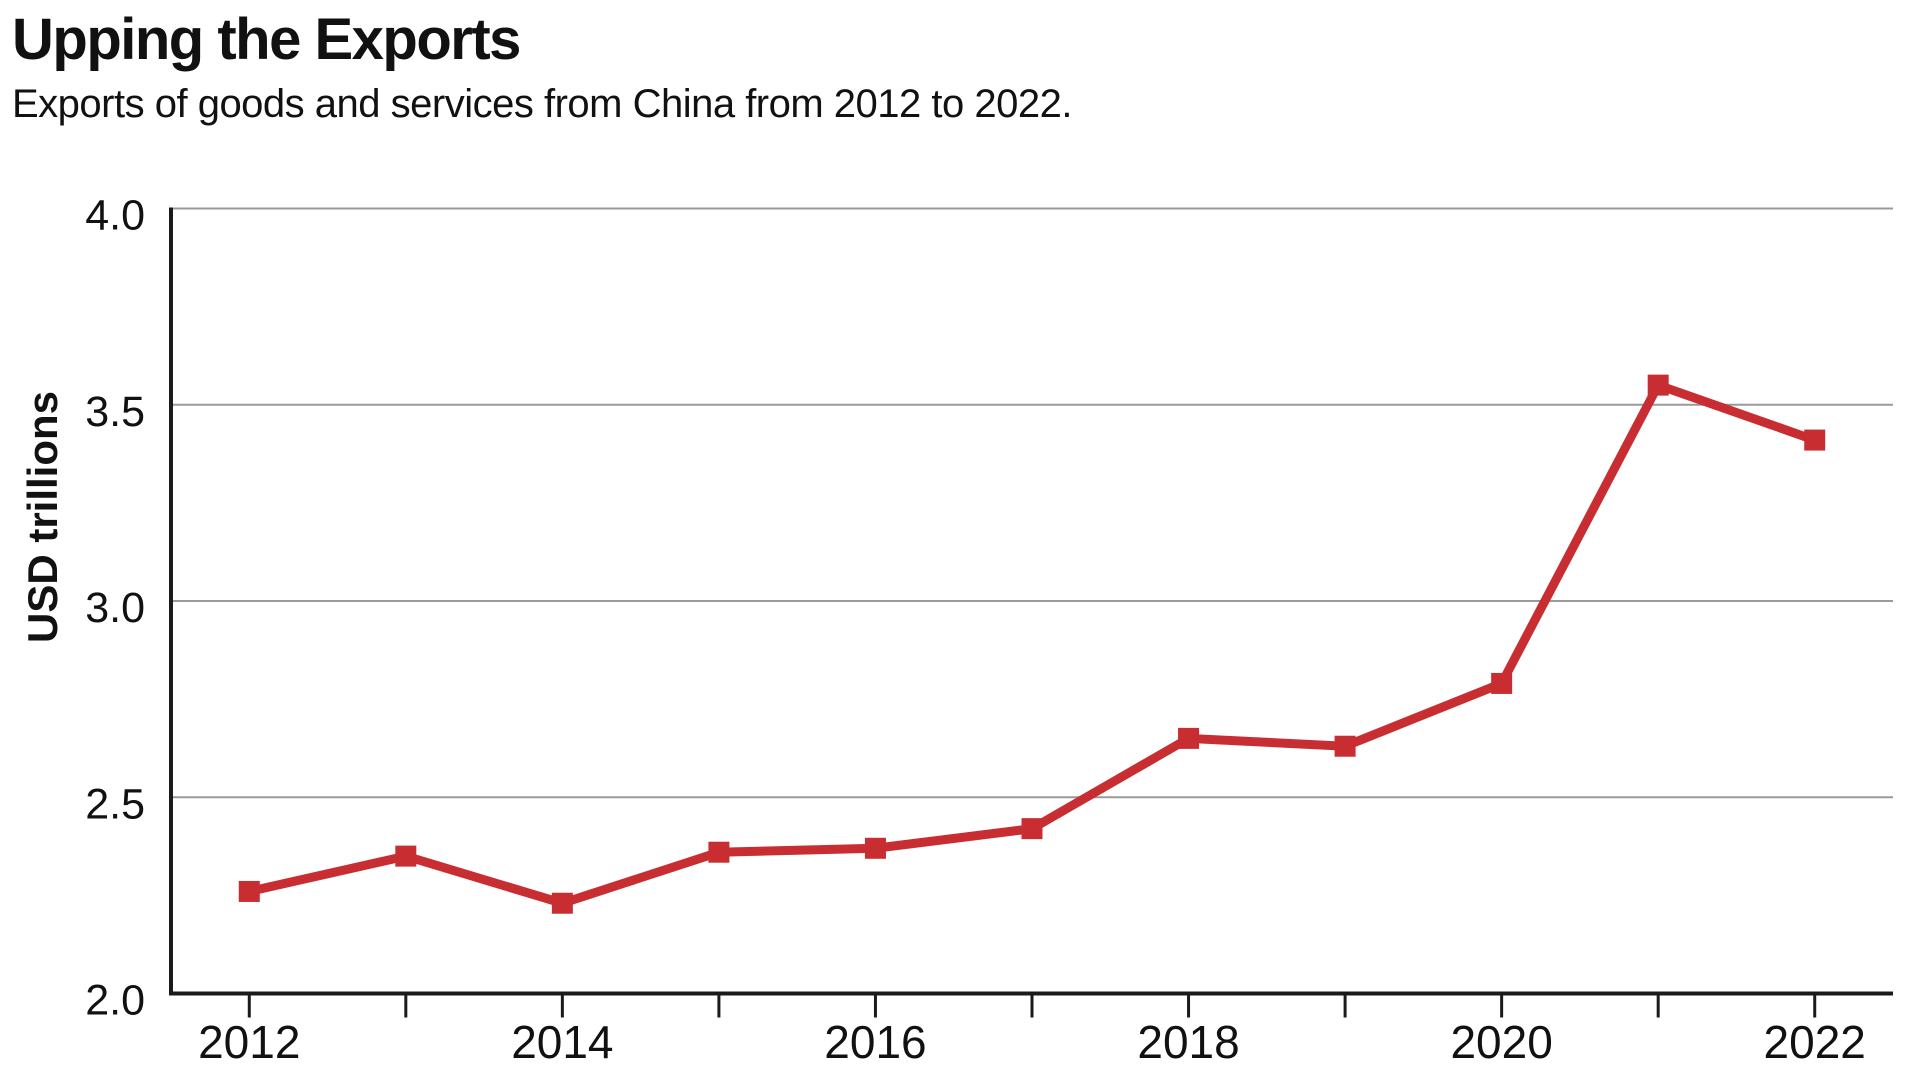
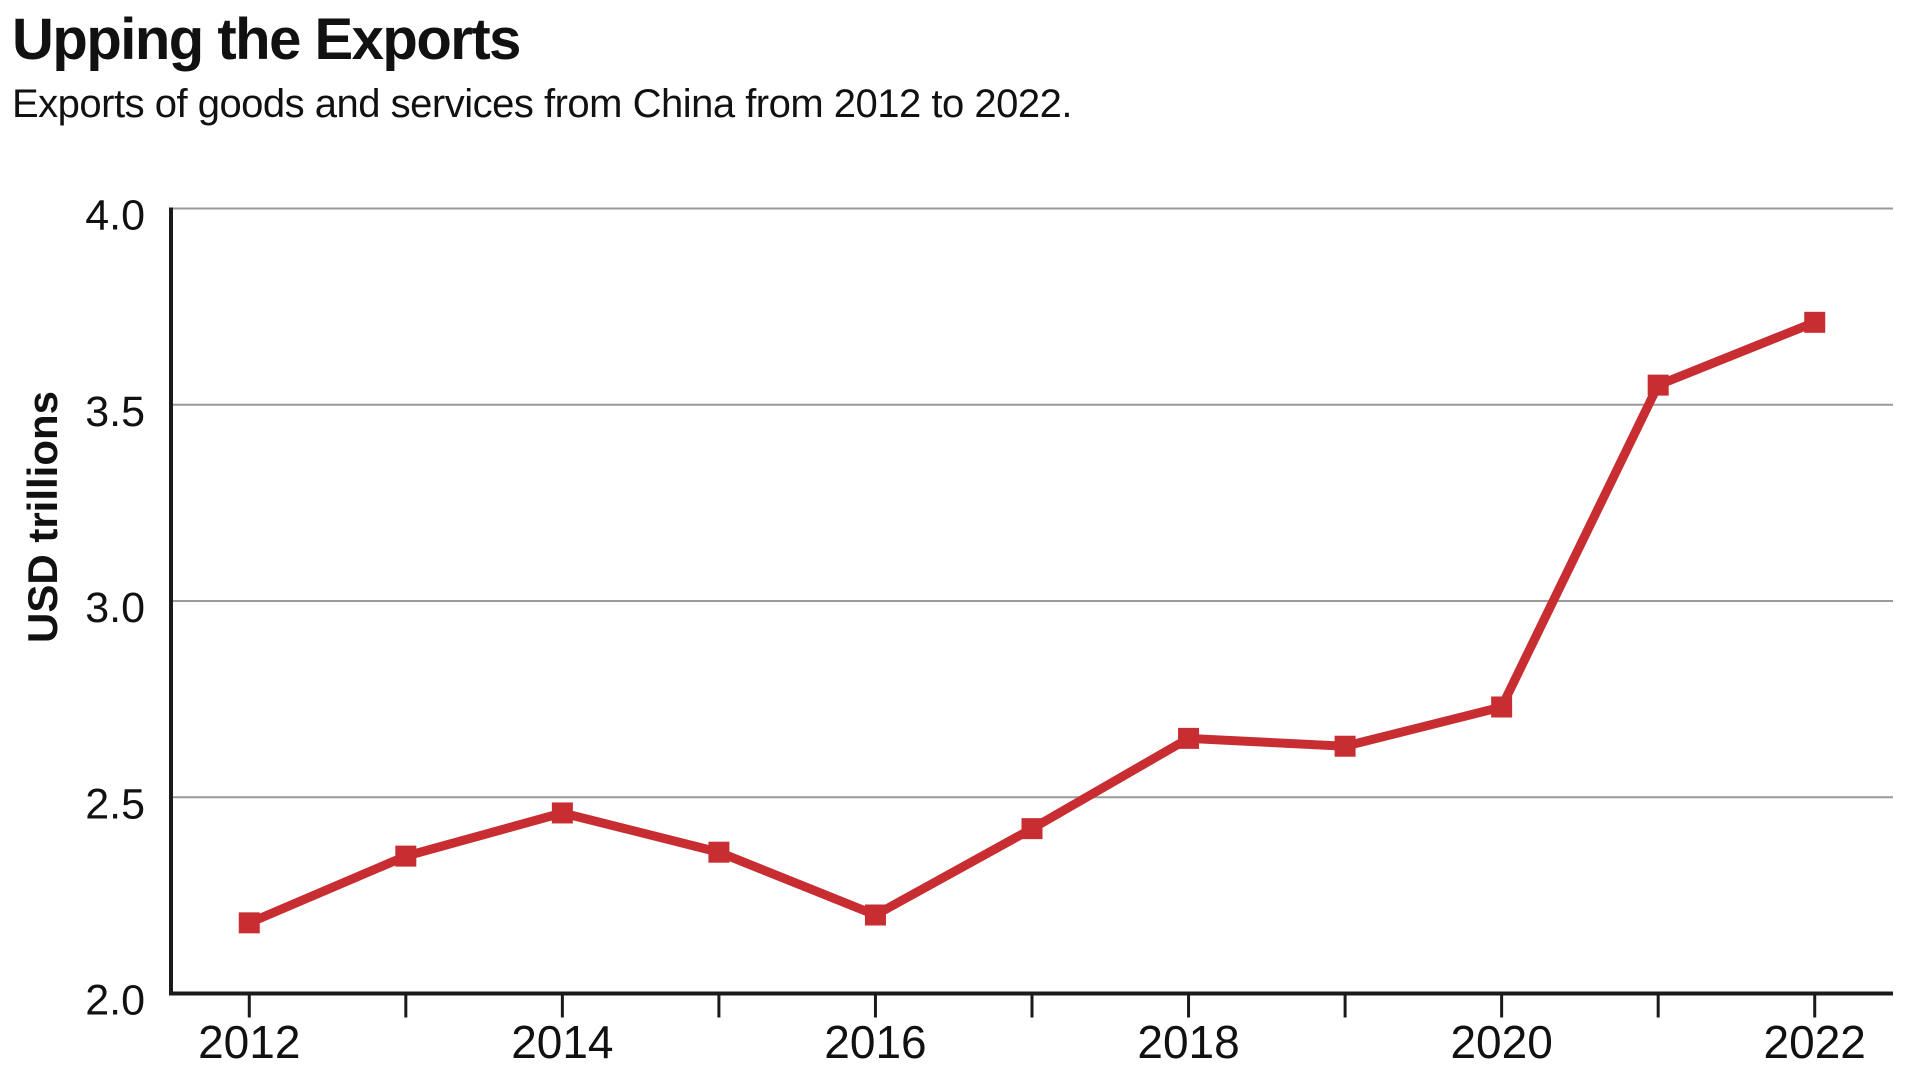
2012: 2.26 -> 2.18
2014: 2.23 -> 2.46
2016: 2.37 -> 2.20
2020: 2.79 -> 2.73
2022: 3.41 -> 3.71
